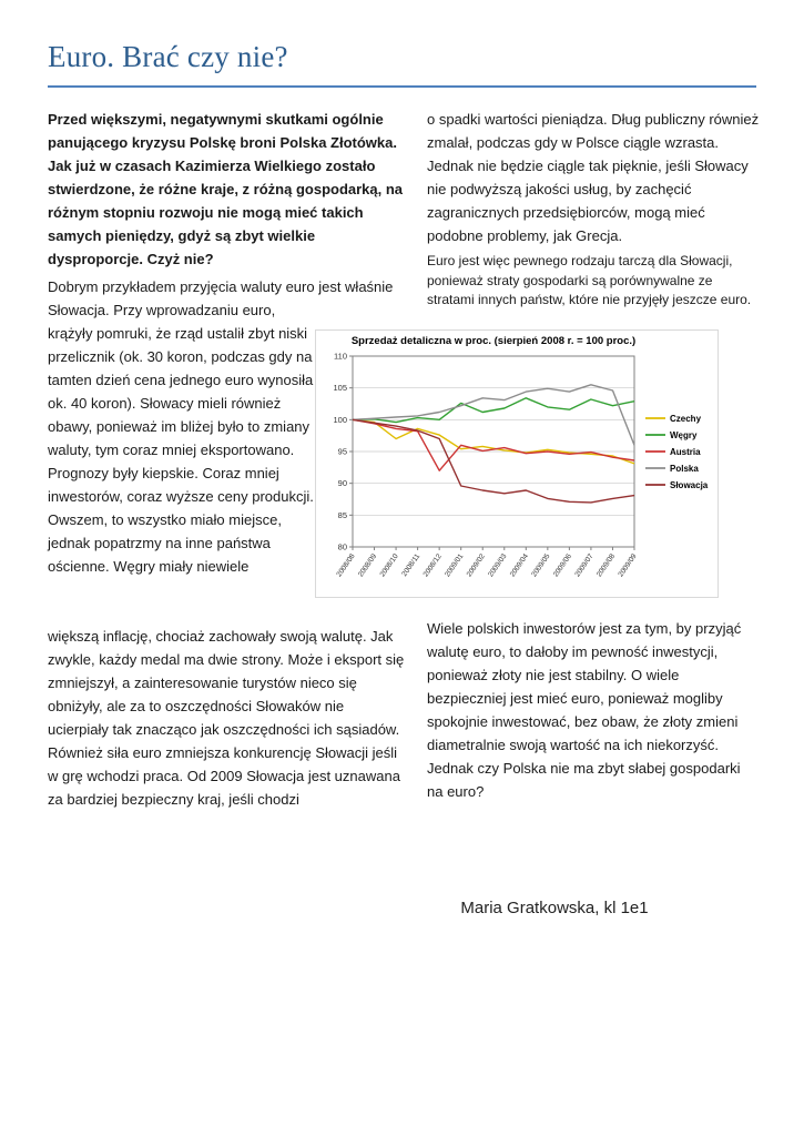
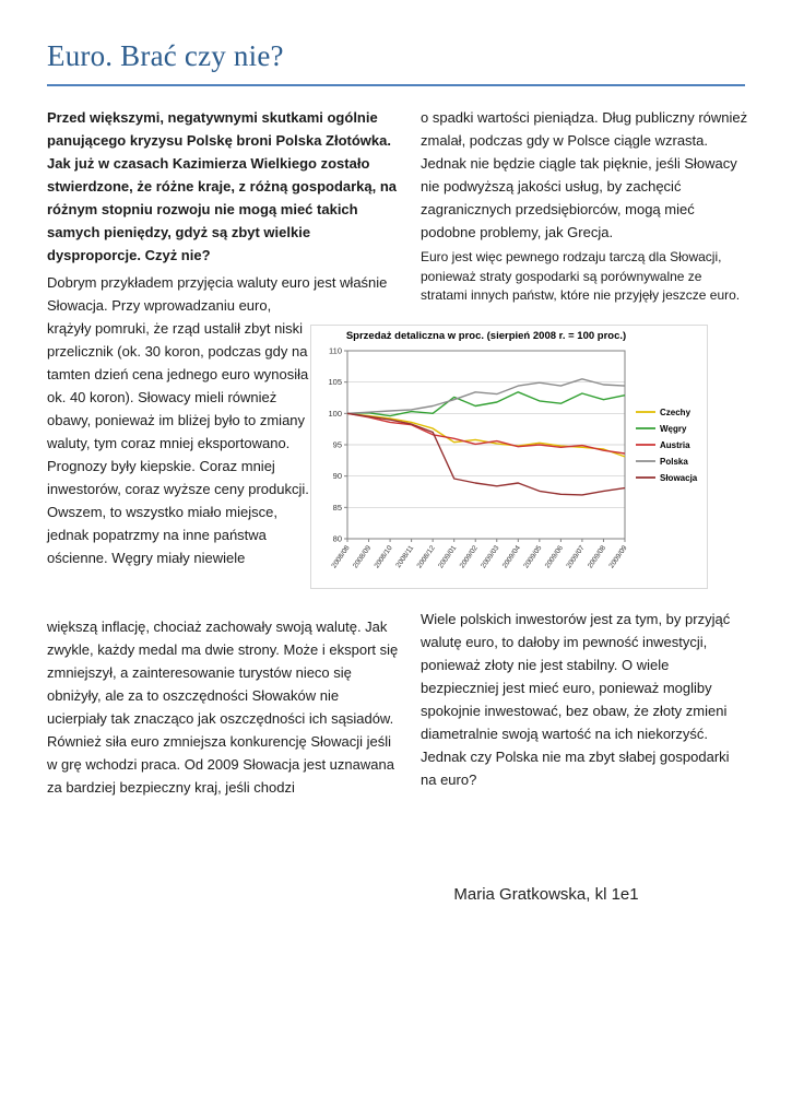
Czechy/2008/10: 97 -> 99
Austria/2008/12: 92 -> 97
Polska/2009/09: 96 -> 104
